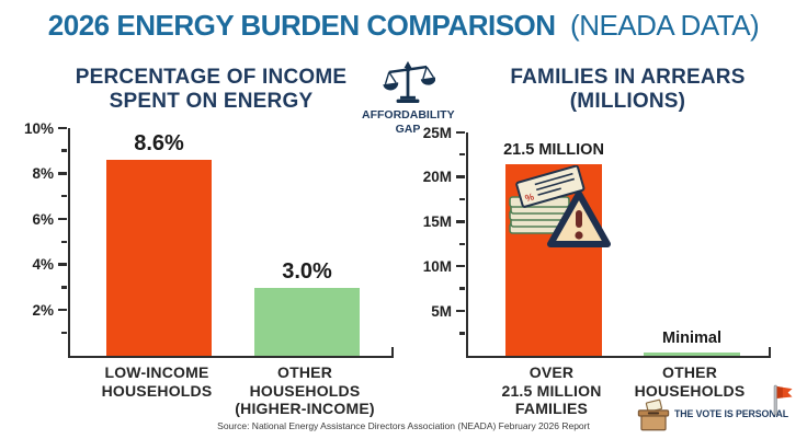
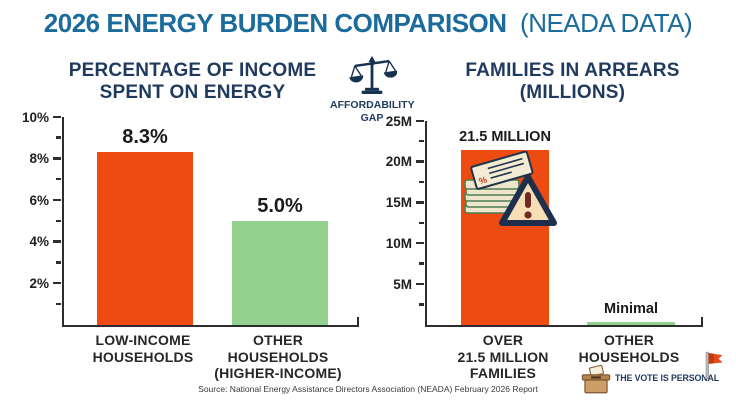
PERCENTAGE OF INCOME SPENT ON ENERGY/LOW-INCOME HOUSEHOLDS: 8.6% -> 8.3%
PERCENTAGE OF INCOME SPENT ON ENERGY/OTHER HOUSEHOLDS (HIGHER-INCOME): 3.0% -> 5.0%
